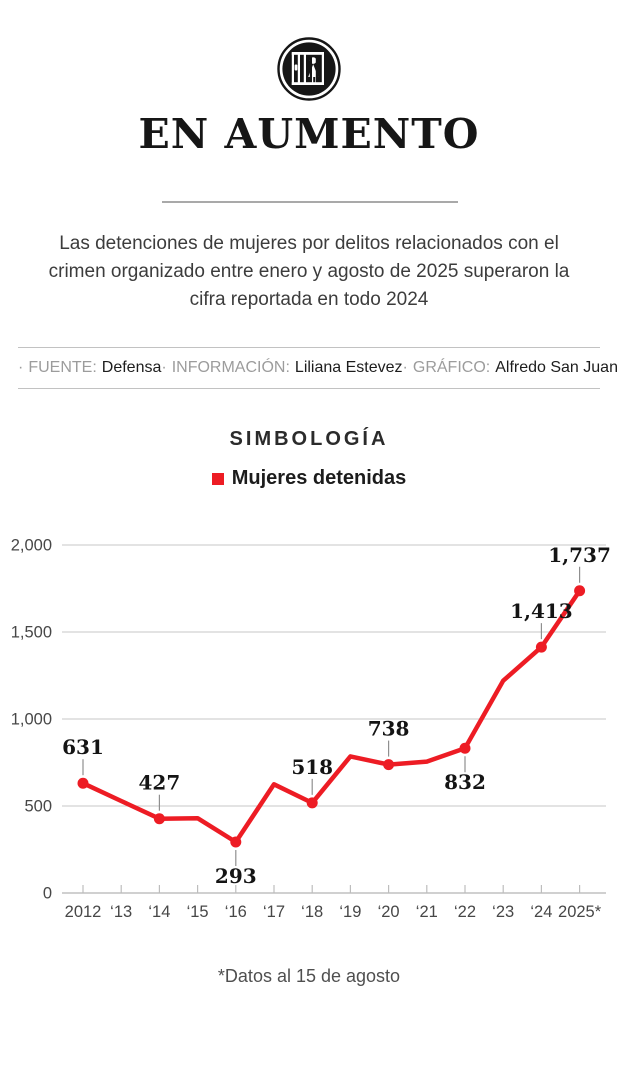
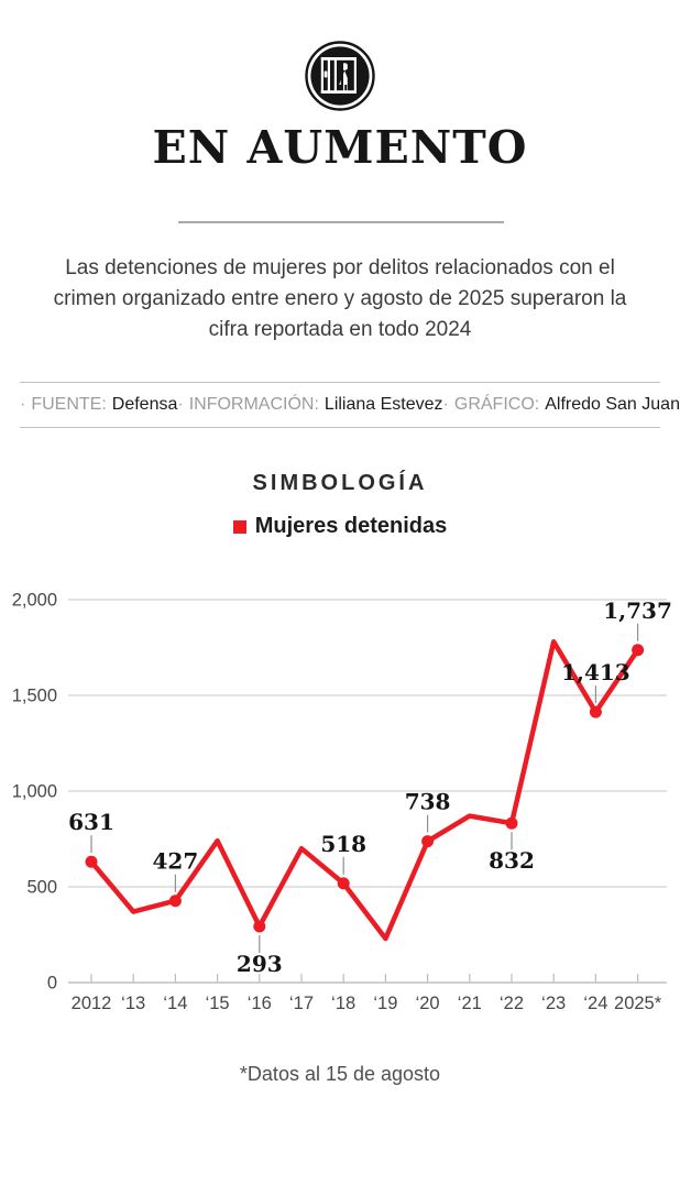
‘13: 530 -> 370
‘15: 430 -> 740
‘17: 620 -> 700
‘19: 780 -> 230
‘21: 760 -> 870
‘23: 1220 -> 1780
